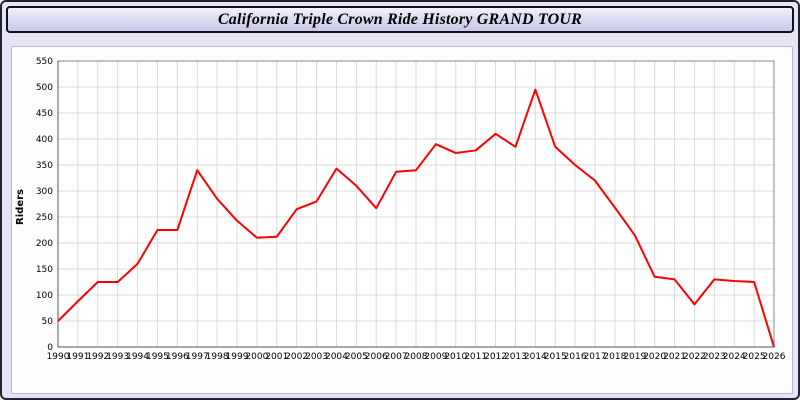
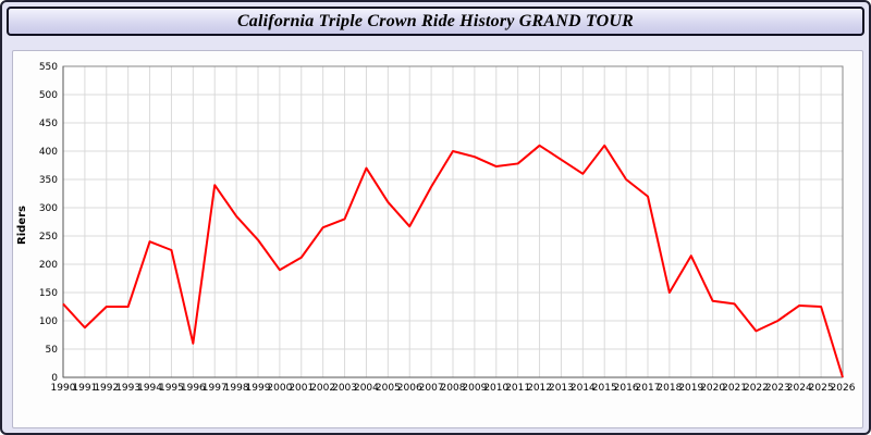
1990: 50 -> 130
1994: 160 -> 240
1996: 220 -> 60
2000: 210 -> 190
2004: 340 -> 370
2008: 340 -> 400
2014: 500 -> 360
2015: 380 -> 410
2018: 270 -> 150
2023: 130 -> 100
